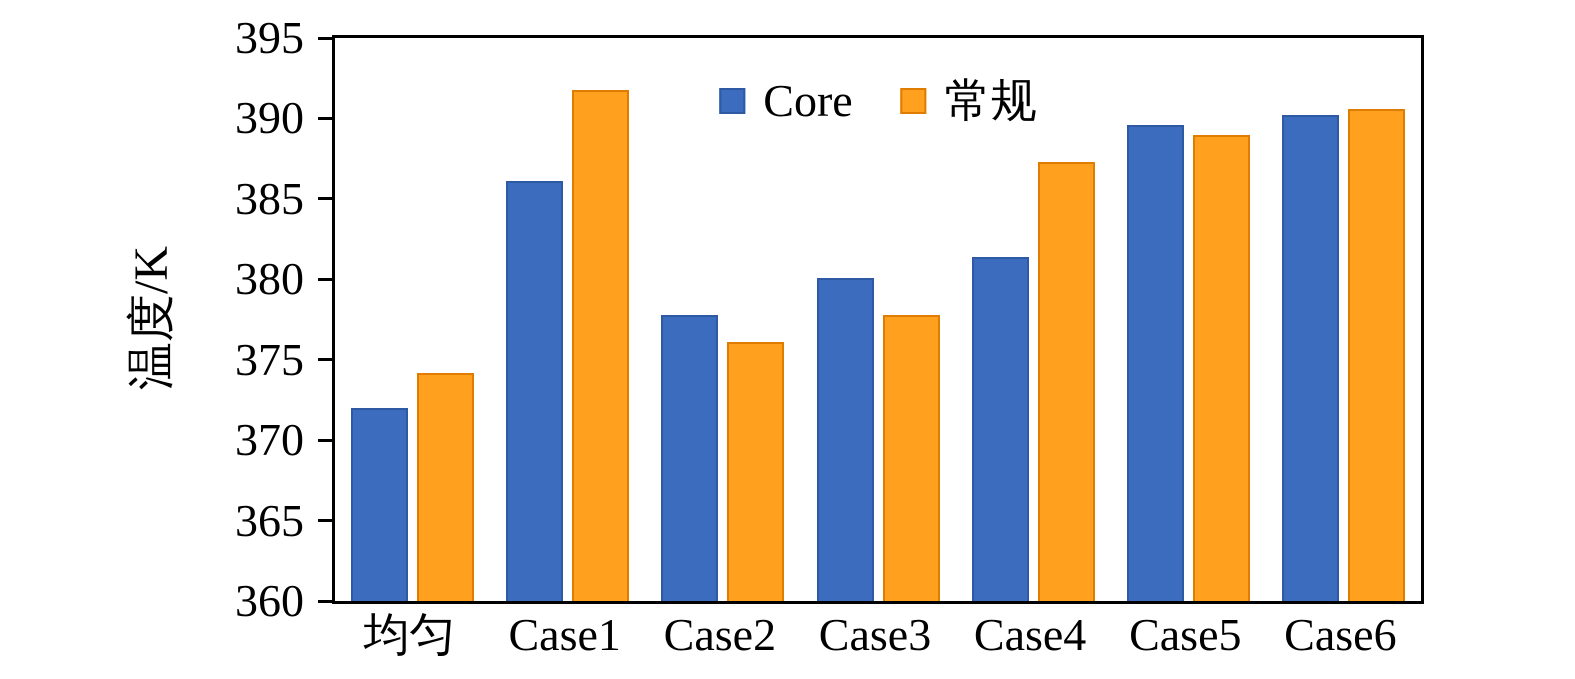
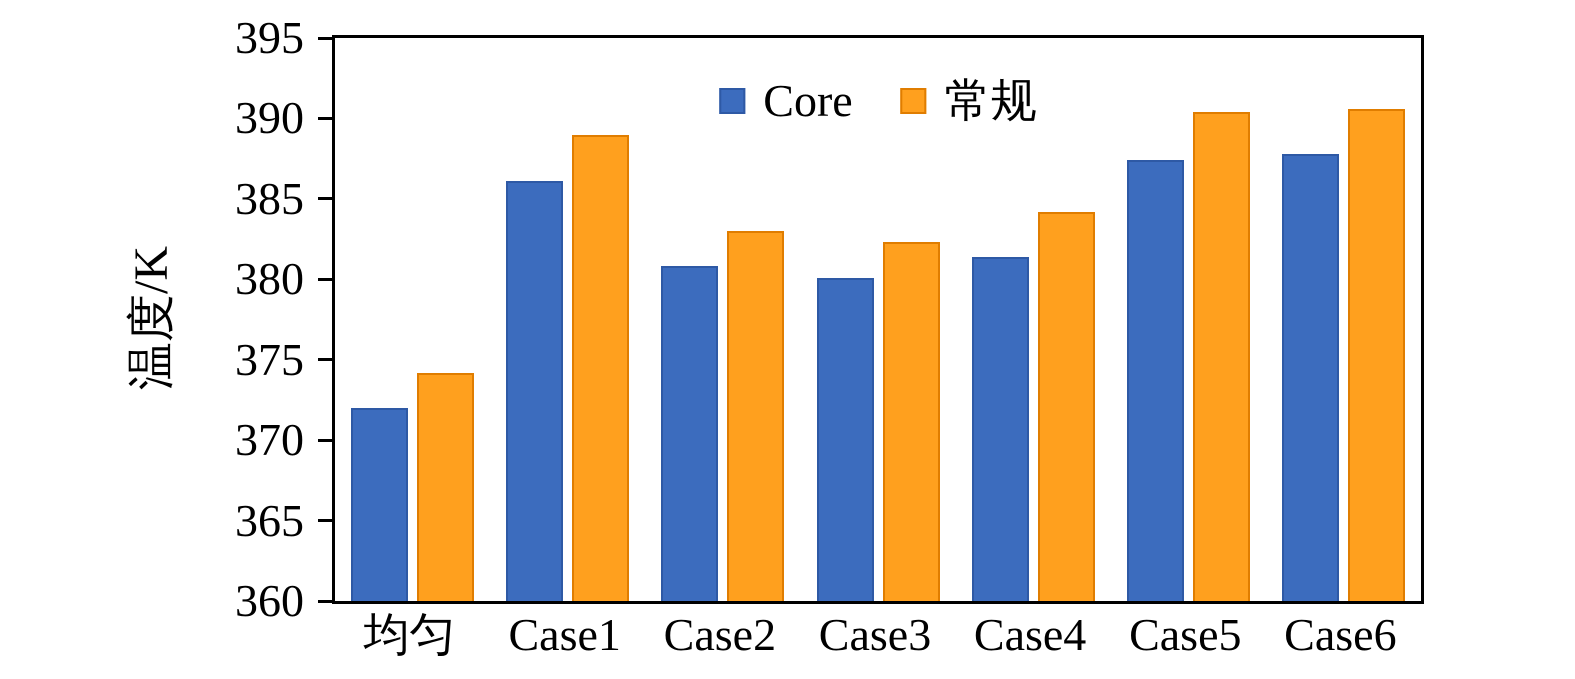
常规/Case1: 391.8 -> 389.0
Core/Case2: 377.8 -> 380.8
常规/Case2: 376.1 -> 383.0
常规/Case3: 377.8 -> 382.3
常规/Case4: 387.3 -> 384.2
Core/Case5: 389.6 -> 387.4
常规/Case5: 389.0 -> 390.4
Core/Case6: 390.2 -> 387.8
